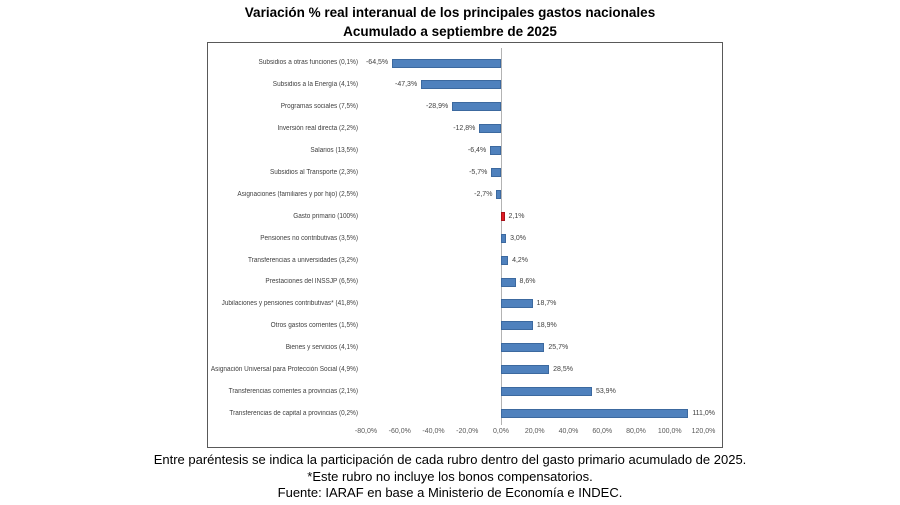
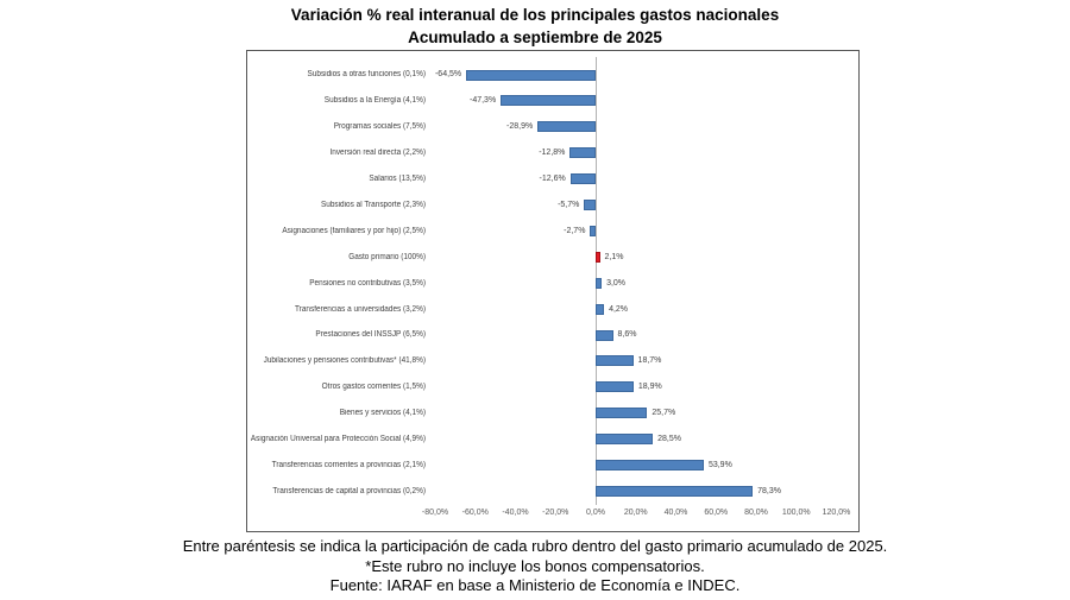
Salarios (13,5%): -6,4% -> -12,6%
Transferencias de capital a provincias (0,2%): 111,0% -> 78,3%
